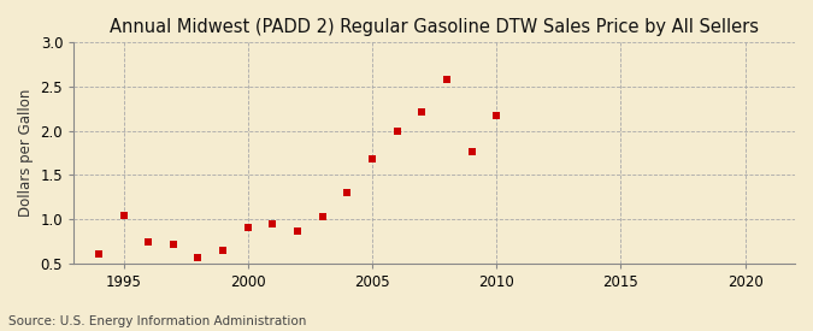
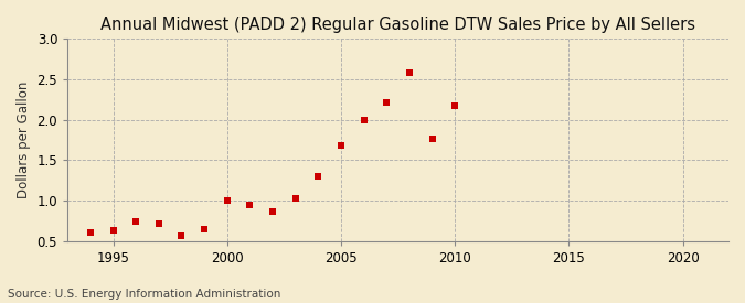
1995: 1.04 -> 0.63
2000: 0.90 -> 1.00
